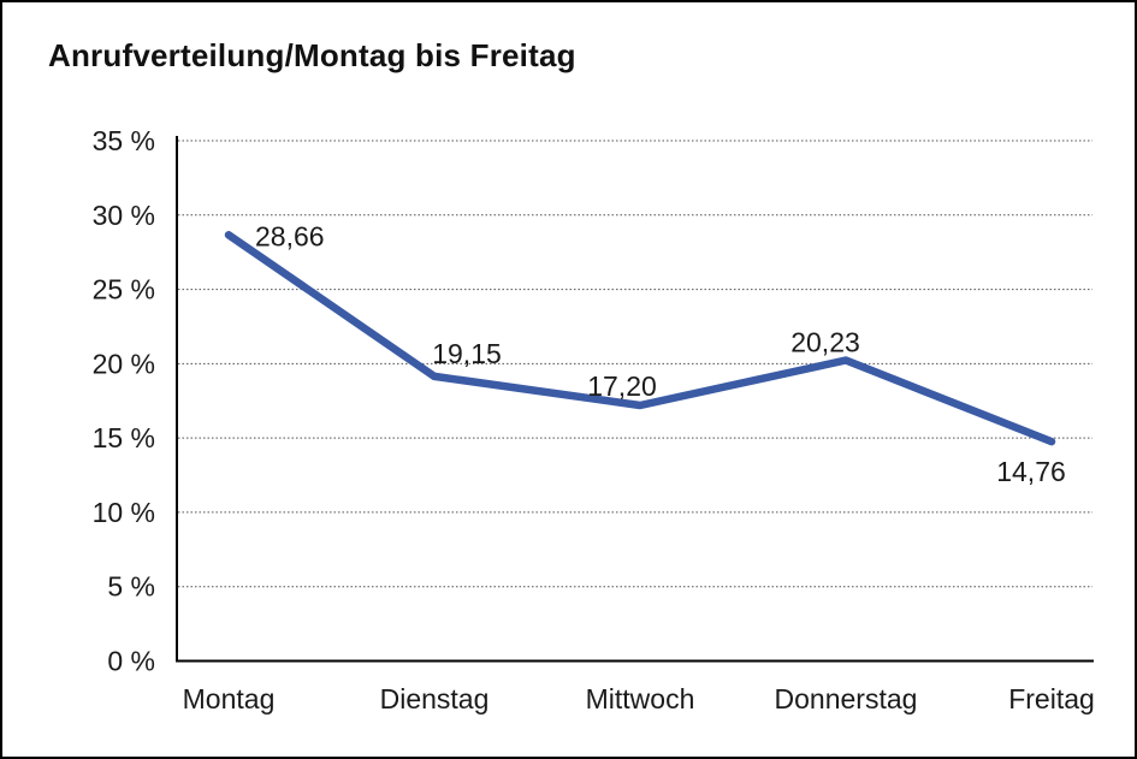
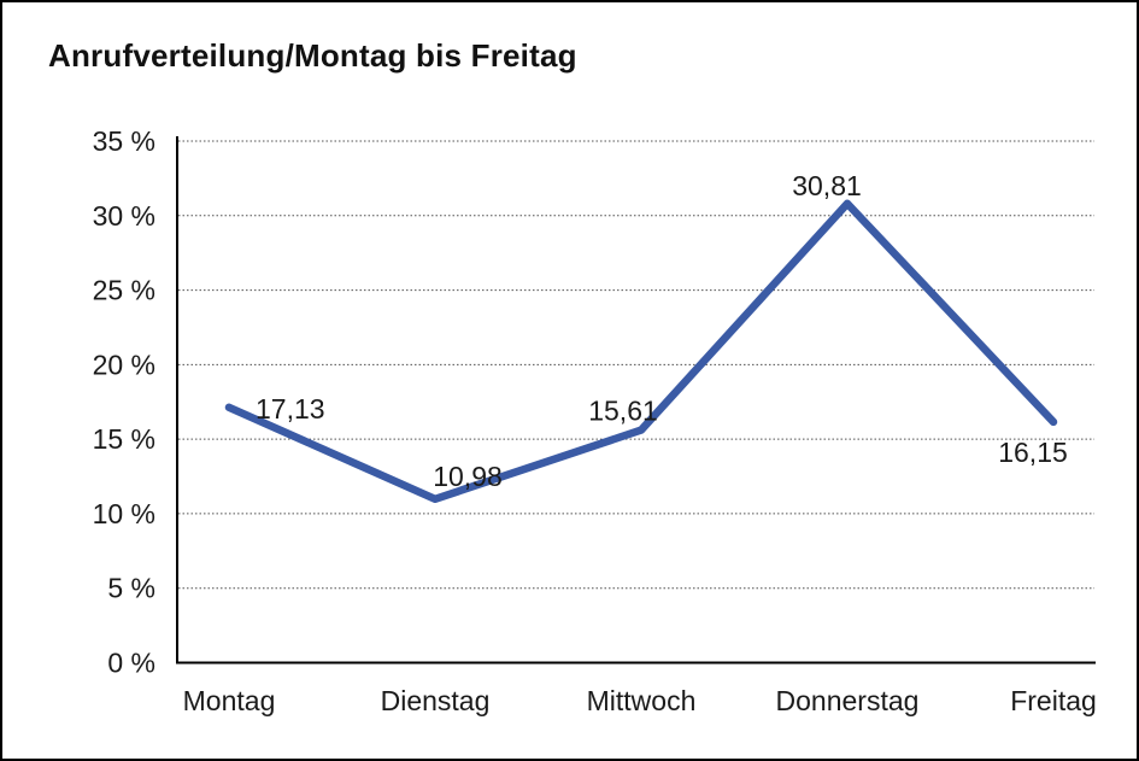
Montag: 28,66 -> 17,13
Dienstag: 19,15 -> 10,98
Mittwoch: 17,20 -> 15,61
Donnerstag: 20,23 -> 30,81
Freitag: 14,76 -> 16,15
